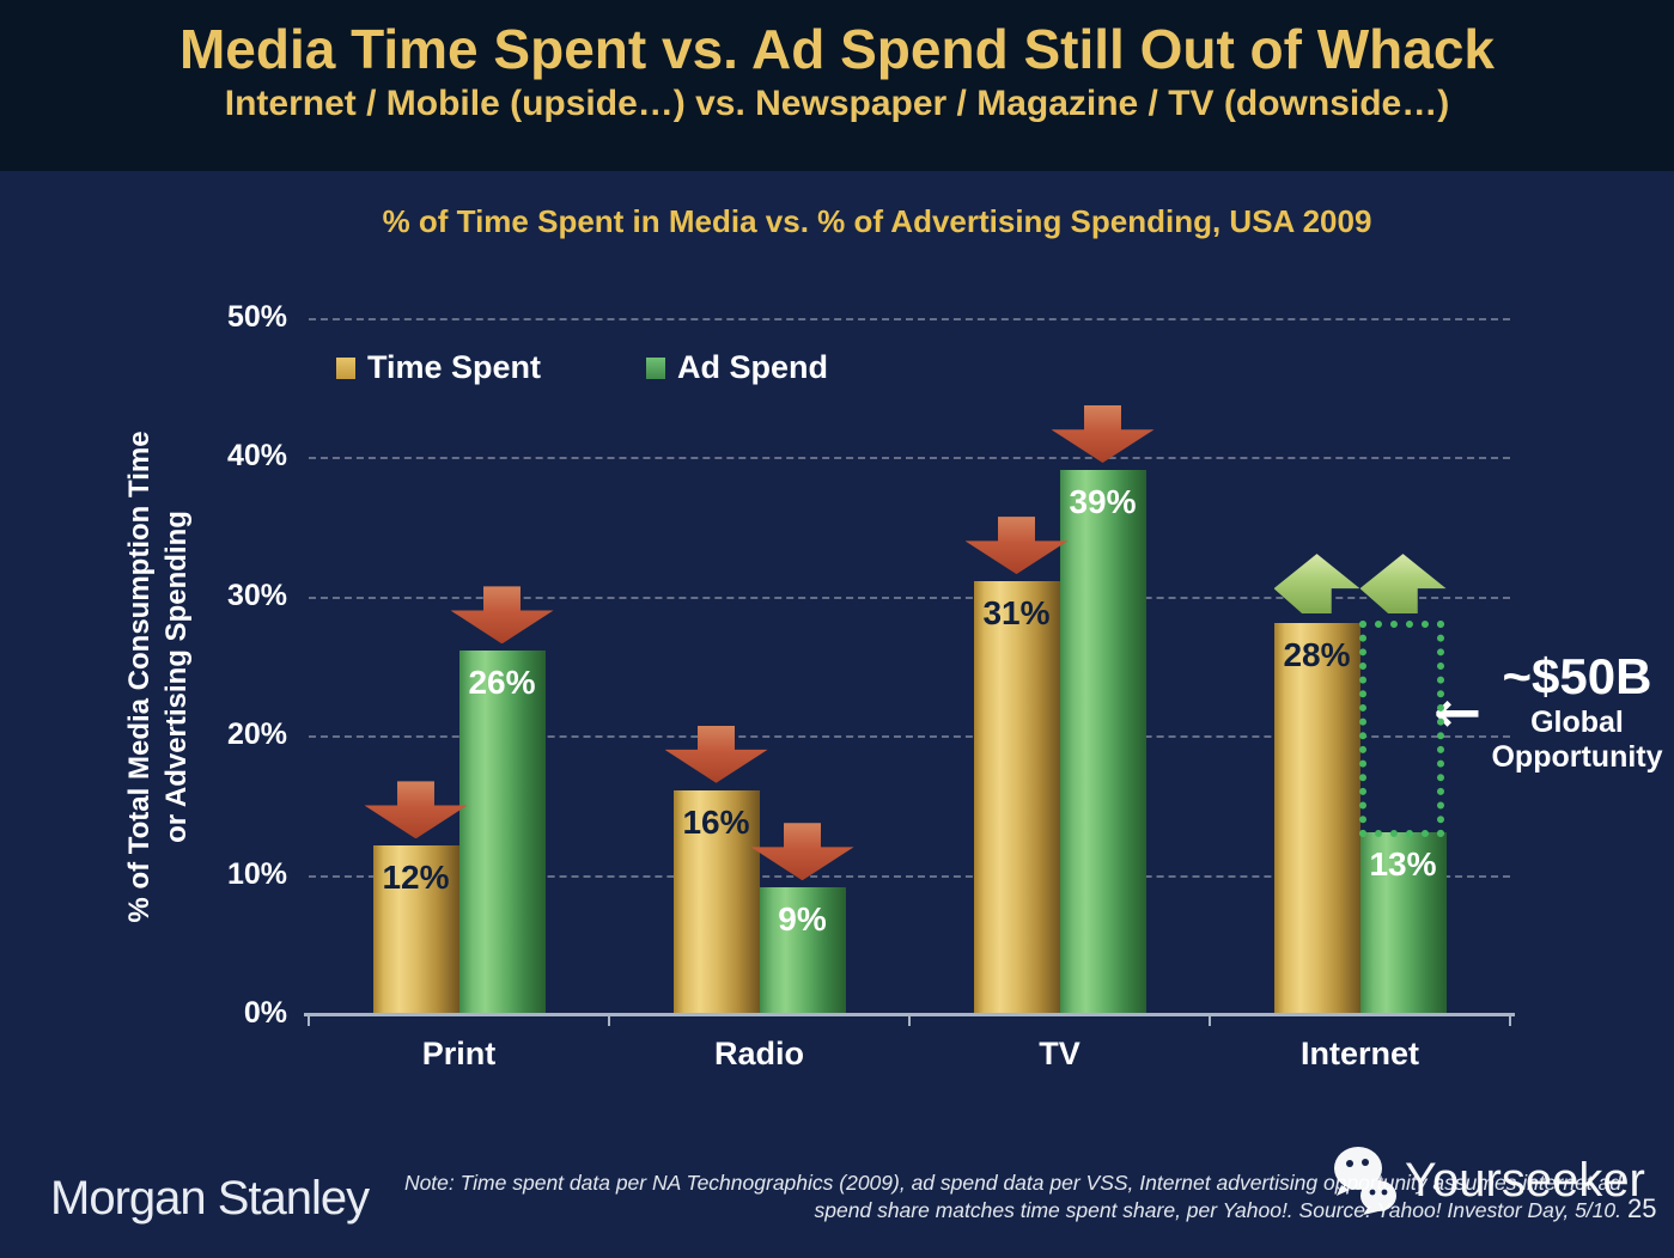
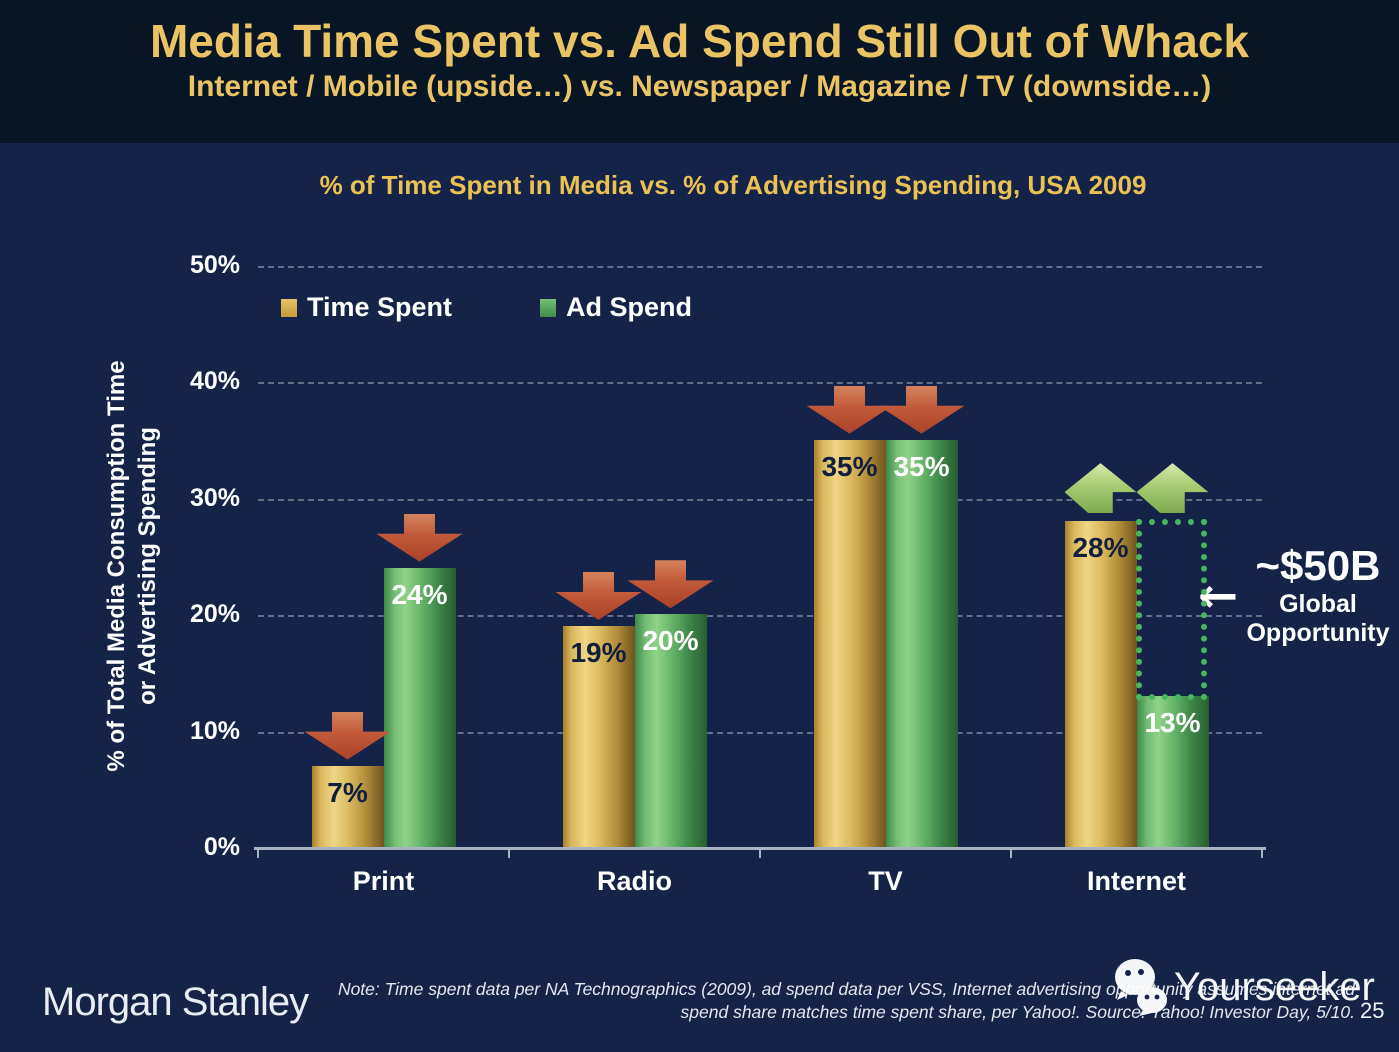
Time Spent/Print: 12% -> 7%
Ad Spend/Print: 26% -> 24%
Time Spent/Radio: 16% -> 19%
Ad Spend/Radio: 9% -> 20%
Time Spent/TV: 31% -> 35%
Ad Spend/TV: 39% -> 35%
